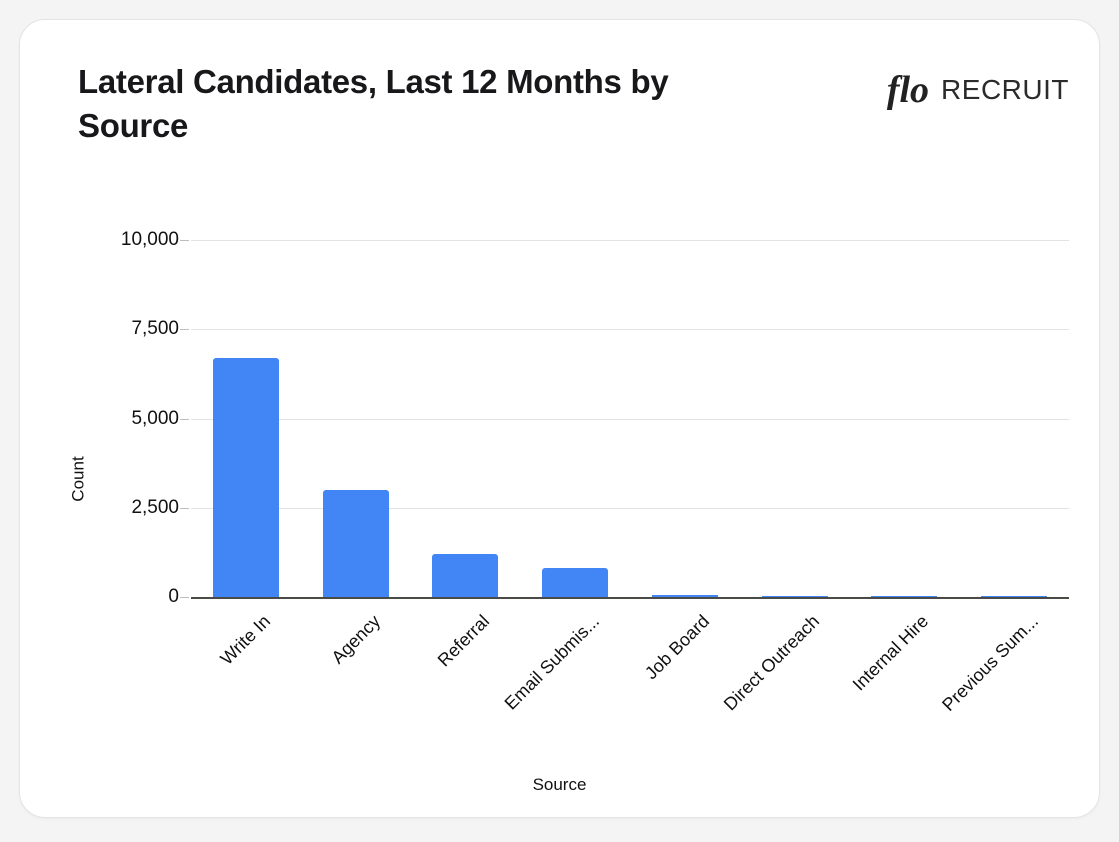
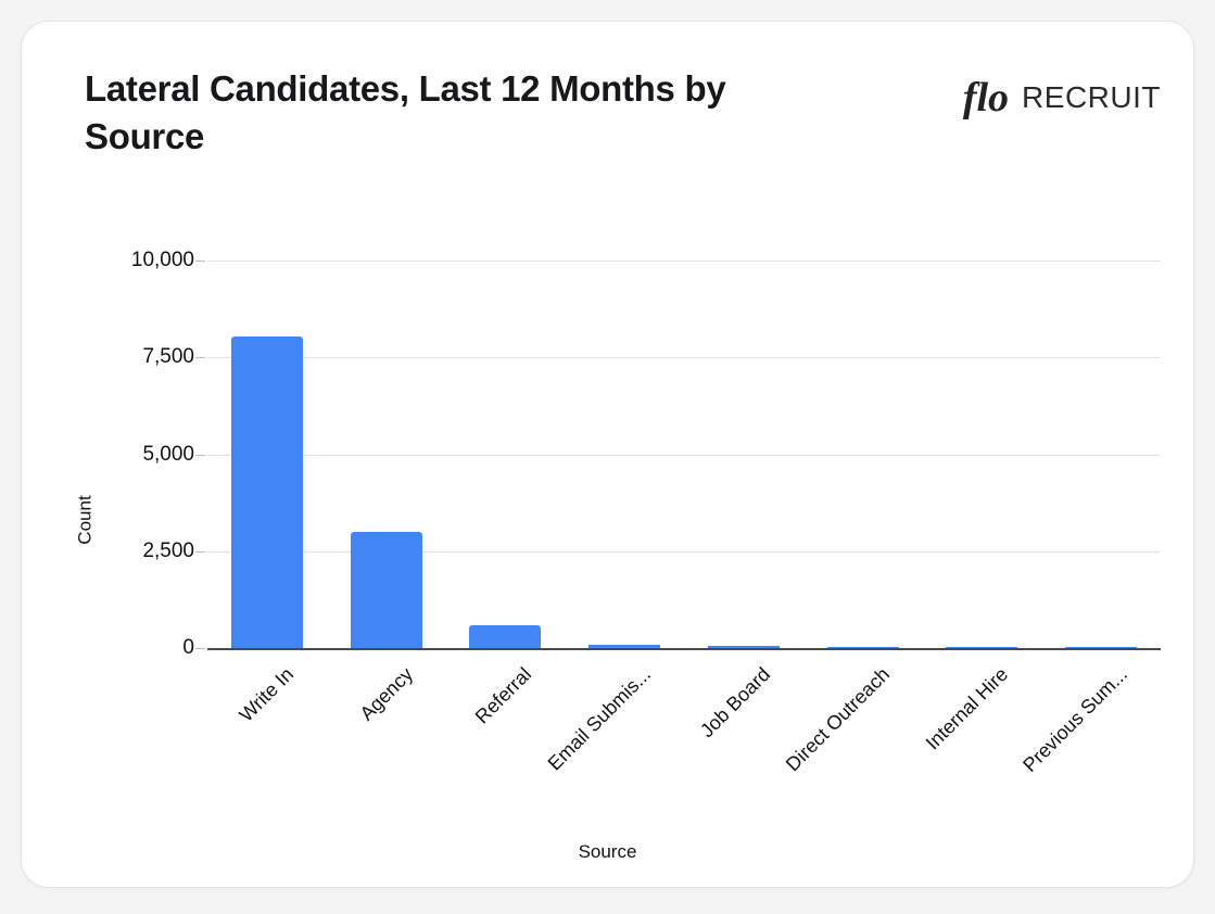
Write In: 6700 -> 8000
Referral: 1200 -> 600
Email Submis...: 800 -> 100
